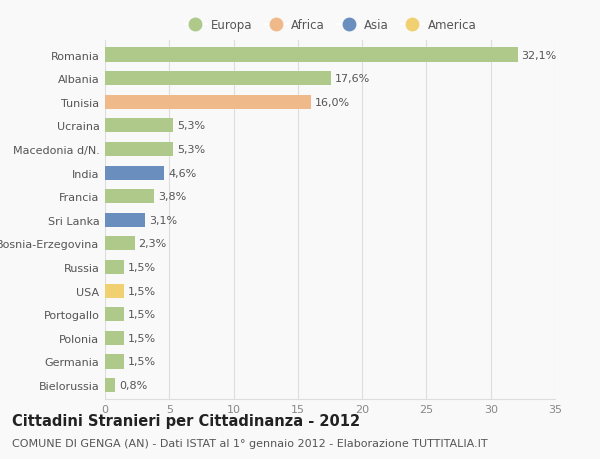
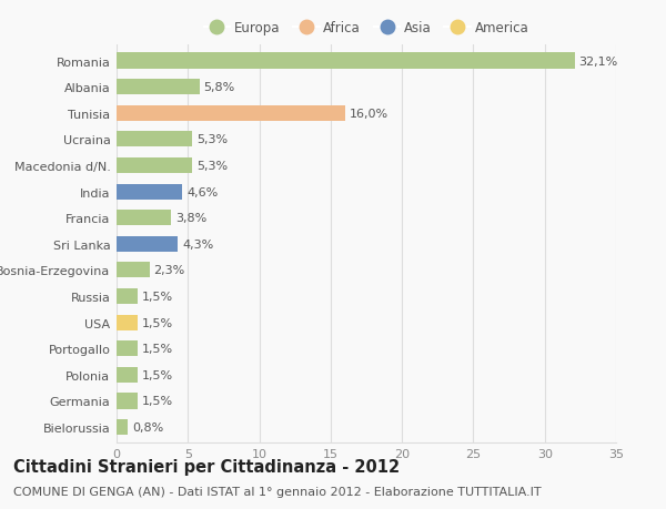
Albania: 17,6% -> 5,8%
Sri Lanka: 3,1% -> 4,3%
